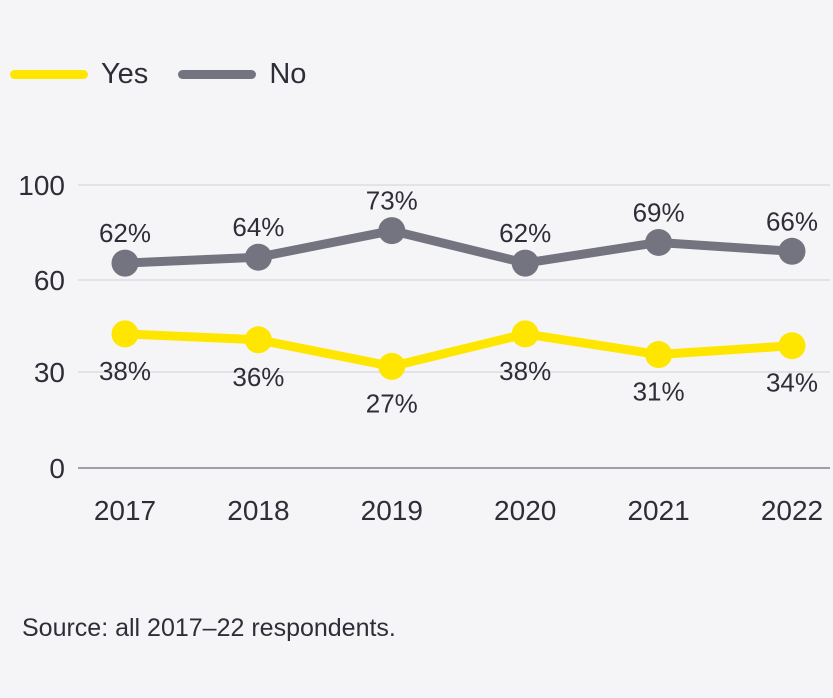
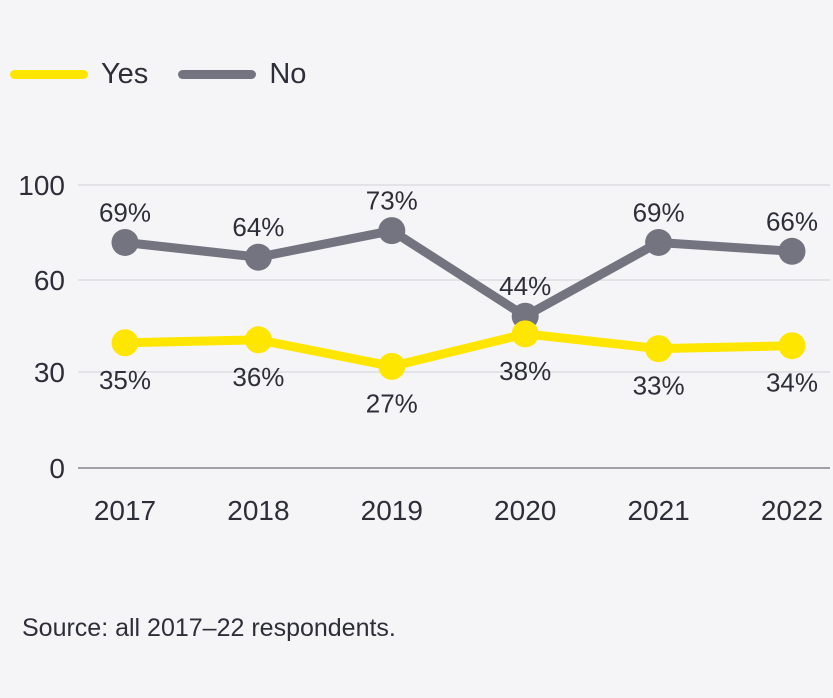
No/2017: 62% -> 69%
Yes/2017: 38% -> 35%
No/2020: 62% -> 44%
Yes/2021: 31% -> 33%
